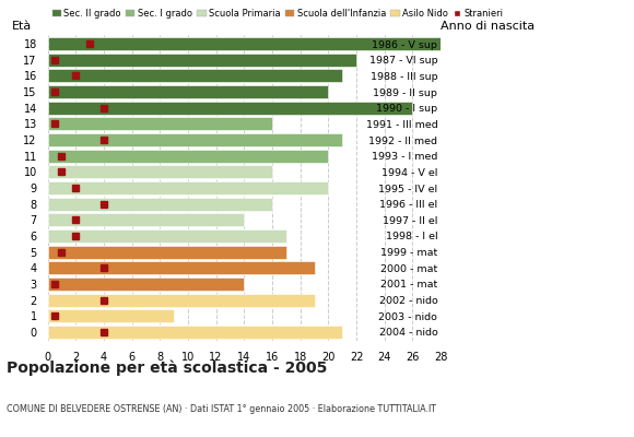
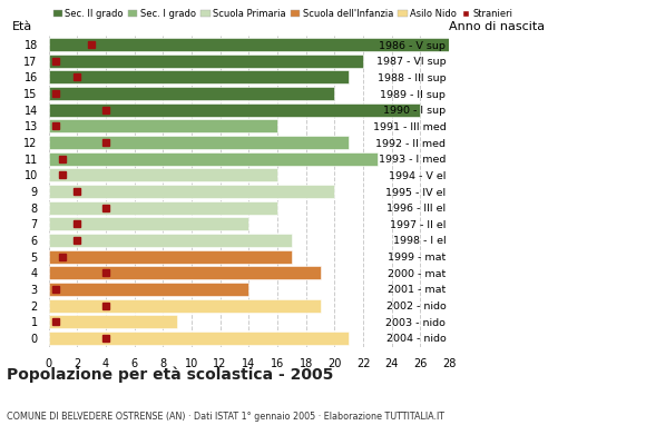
11: 20 -> 23
